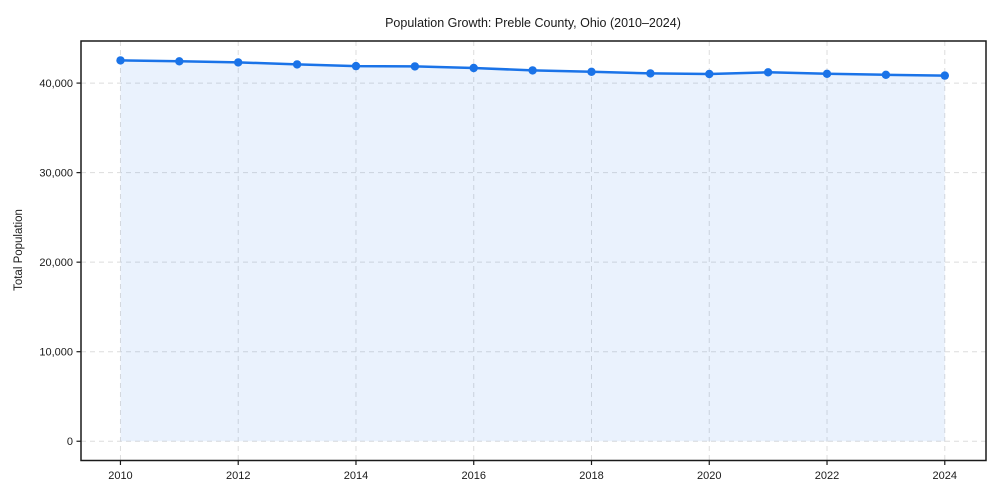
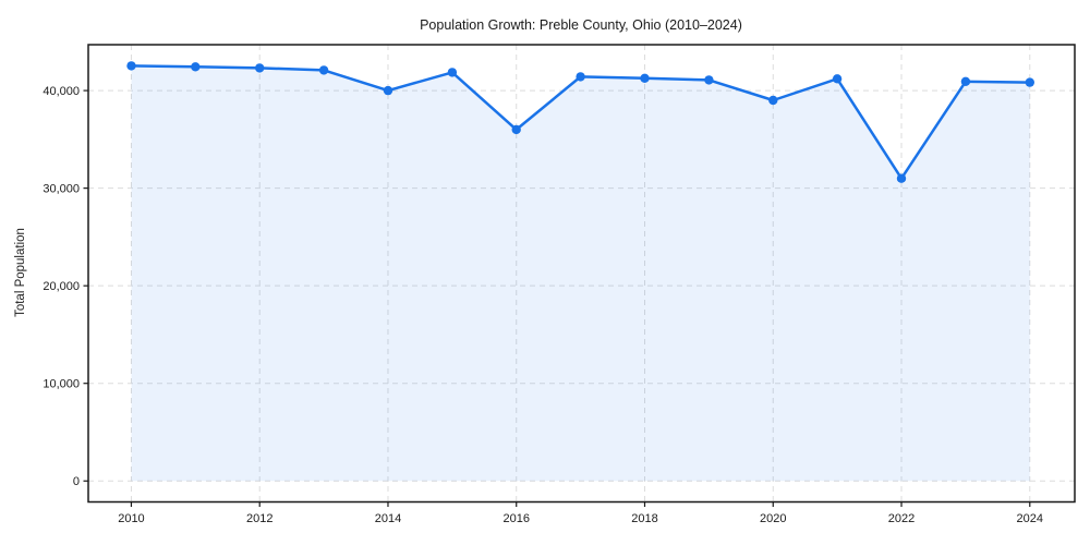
2014: 42000 -> 40000
2016: 42000 -> 36000
2020: 41000 -> 39000
2022: 41000 -> 31000
